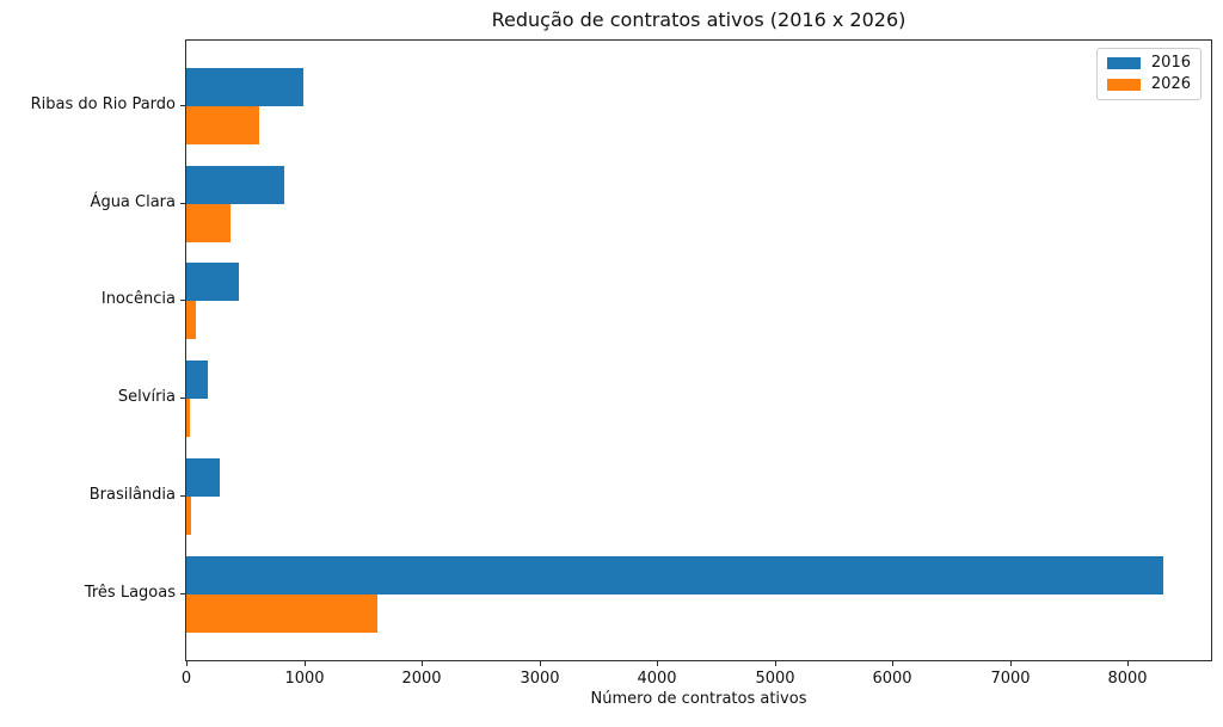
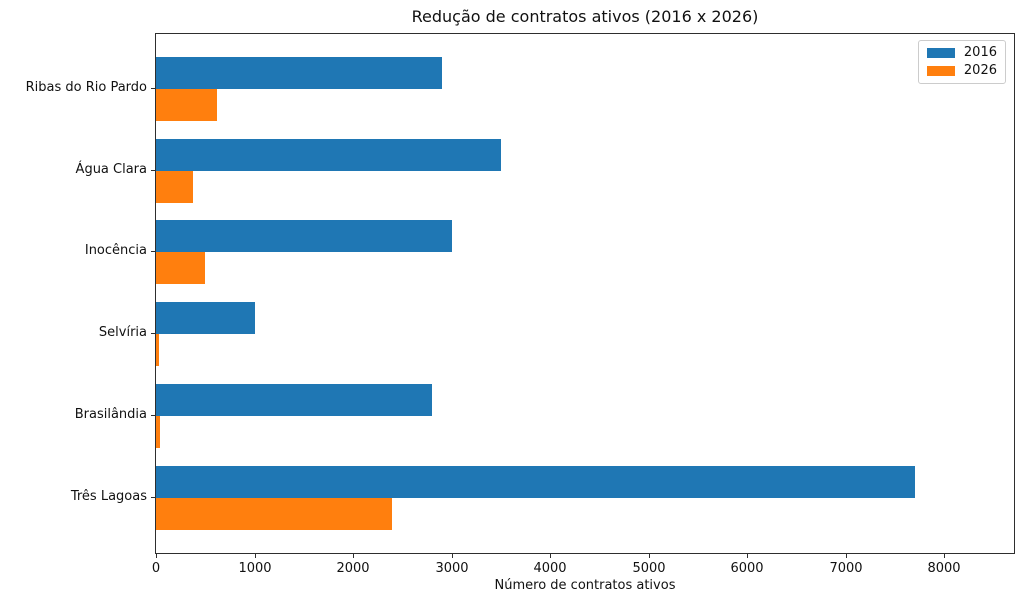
2016/Ribas do Rio Pardo: 1000 -> 2900
2016/Água Clara: 800 -> 3500
2016/Inocência: 400 -> 3000
2026/Inocência: 100 -> 500
2016/Selvíria: 200 -> 1000
2016/Brasilândia: 300 -> 2800
2016/Três Lagoas: 8300 -> 7700
2026/Três Lagoas: 1600 -> 2400
